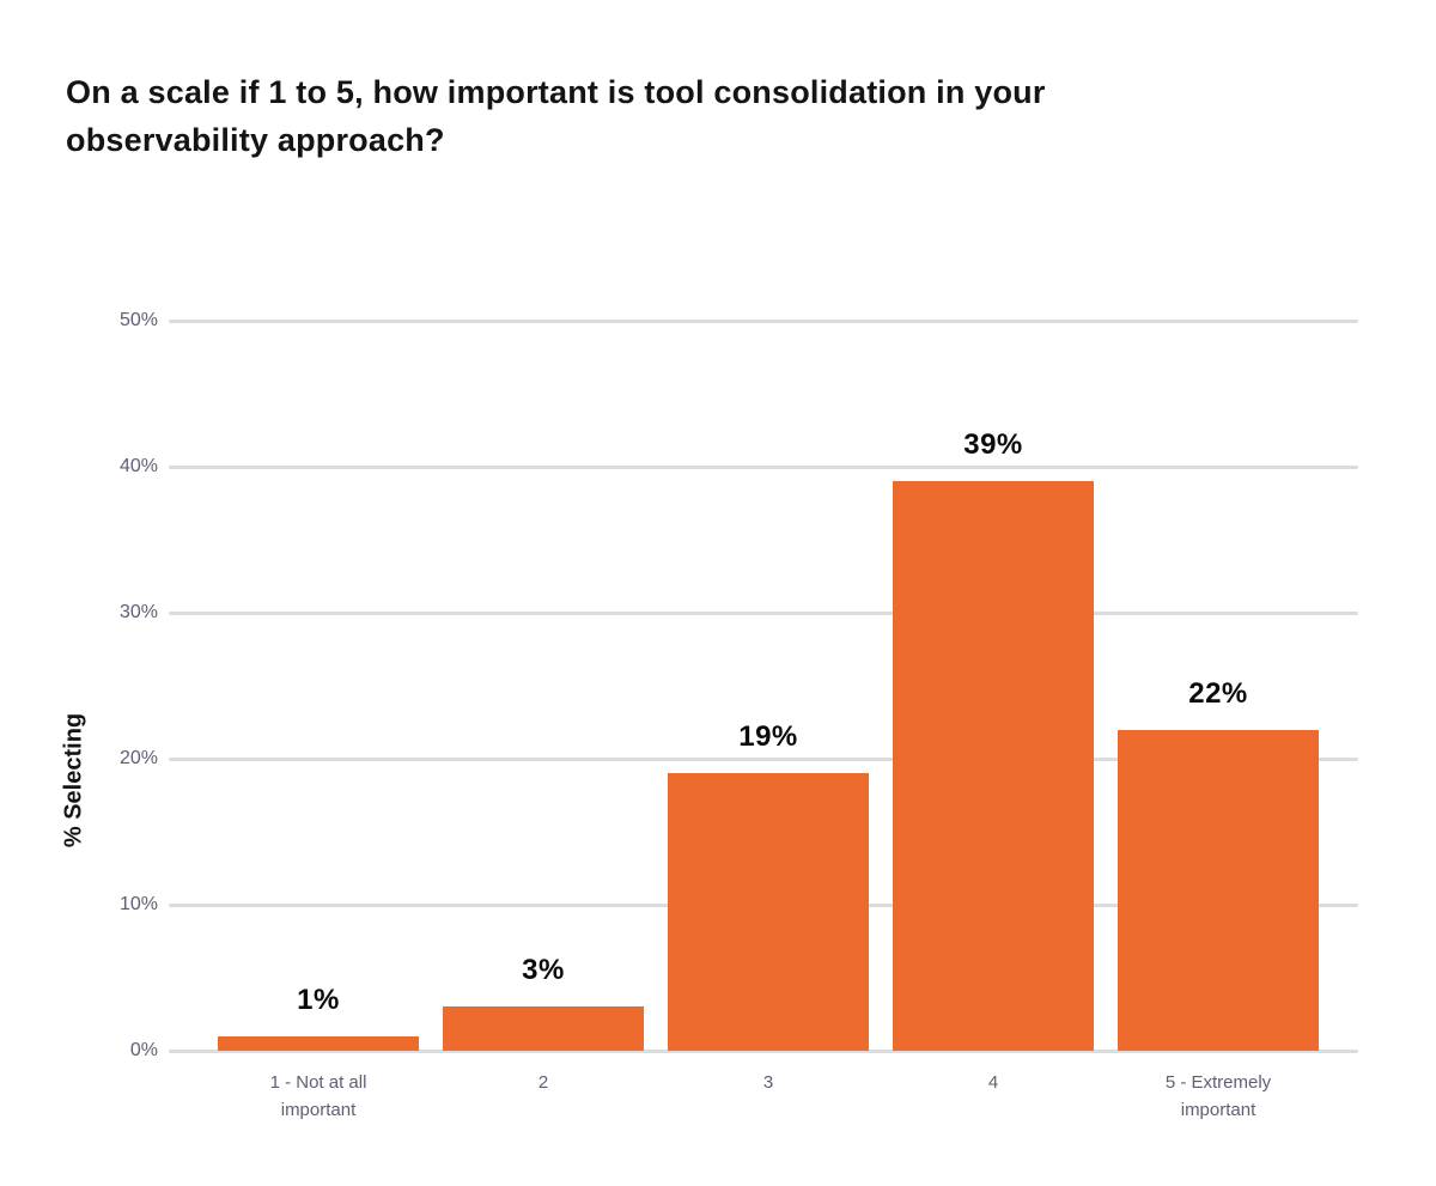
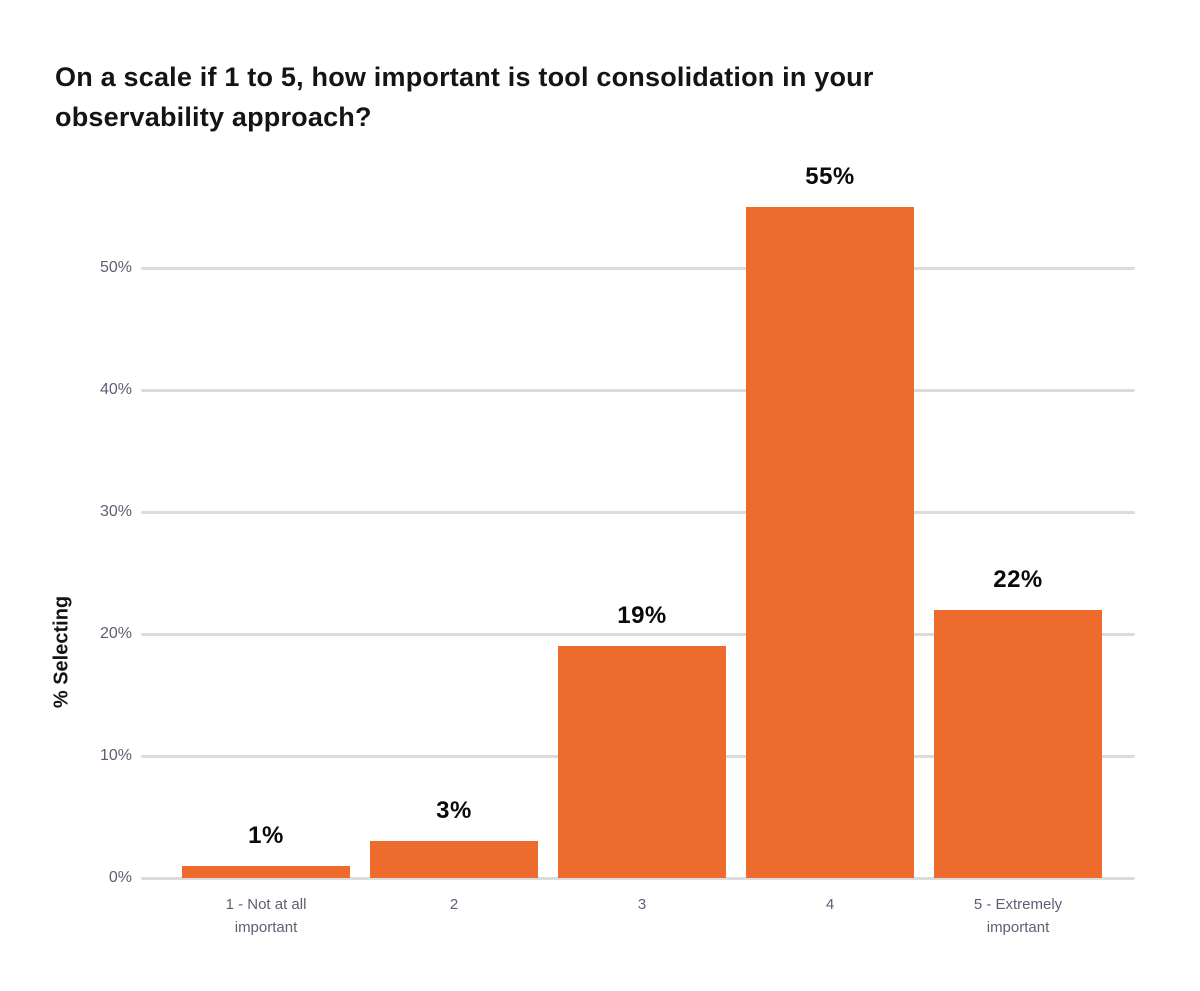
4: 39% -> 55%
